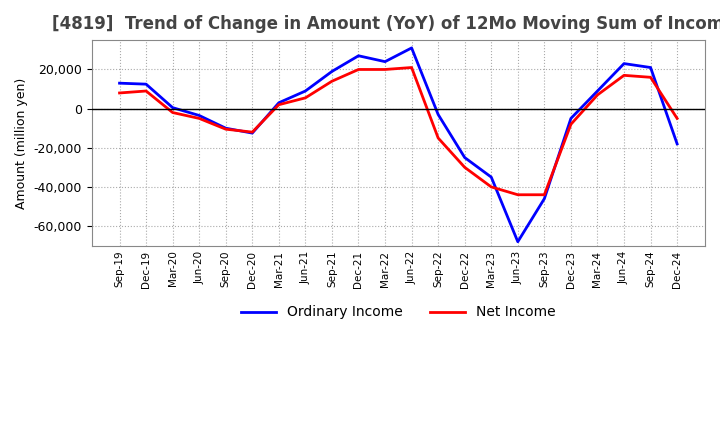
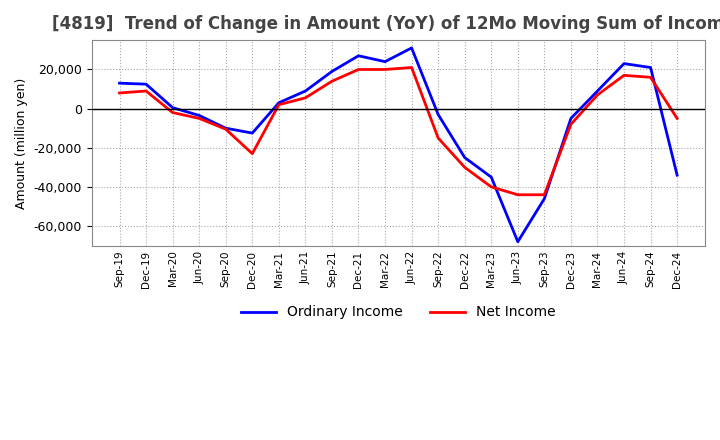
Net Income/Dec-20: -12,000 -> -23,000
Ordinary Income/Dec-24: -18,000 -> -34,000
